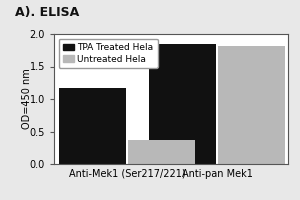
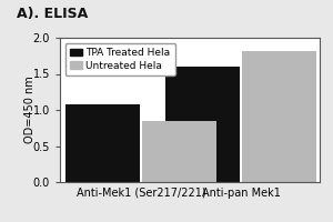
TPA Treated Hela/Anti-Mek1 (Ser217/221): 1.17 -> 1.08
Untreated Hela/Anti-Mek1 (Ser217/221): 0.37 -> 0.84
TPA Treated Hela/Anti-pan Mek1: 1.84 -> 1.60
